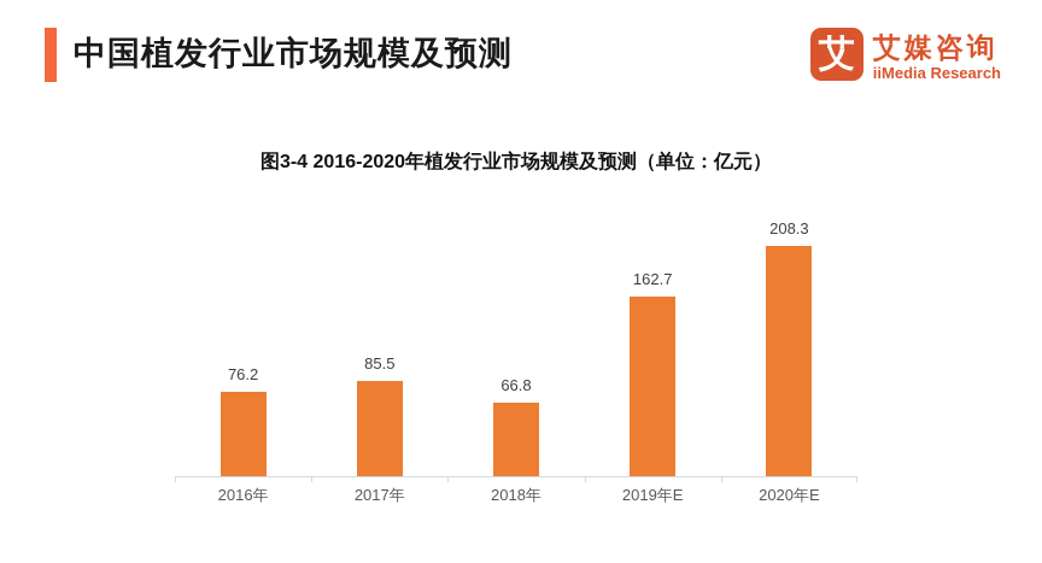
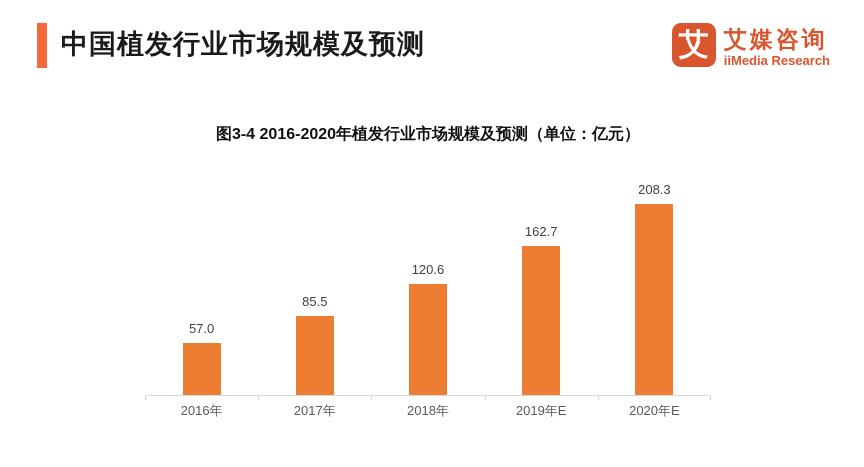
2016年: 76.2 -> 57.0
2018年: 66.8 -> 120.6
